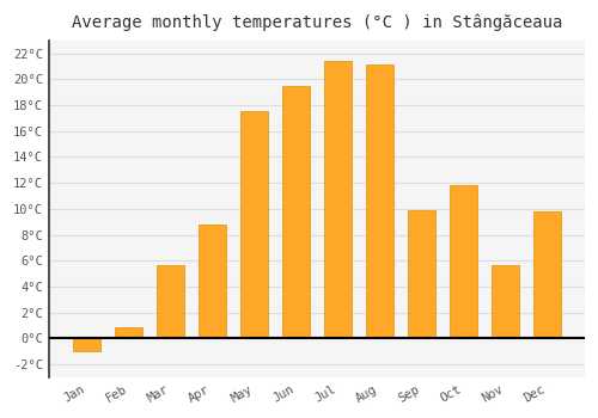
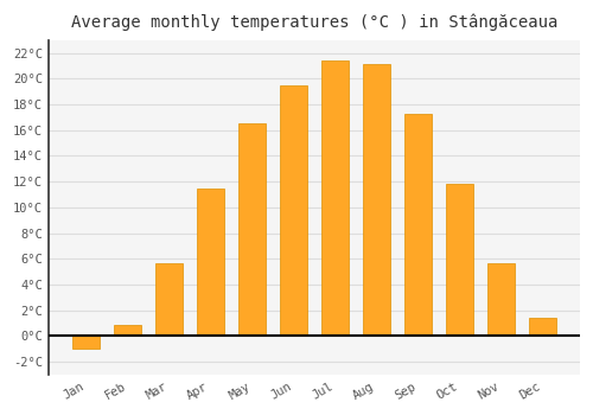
Apr: 8.8°C -> 11.5°C
May: 17.5°C -> 16.5°C
Sep: 9.9°C -> 17.3°C
Dec: 9.8°C -> 1.4°C
